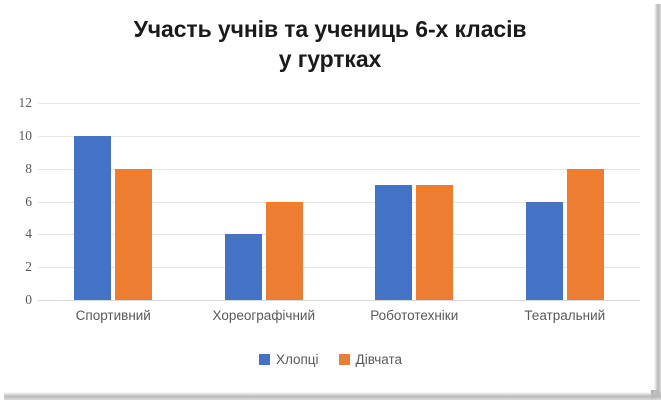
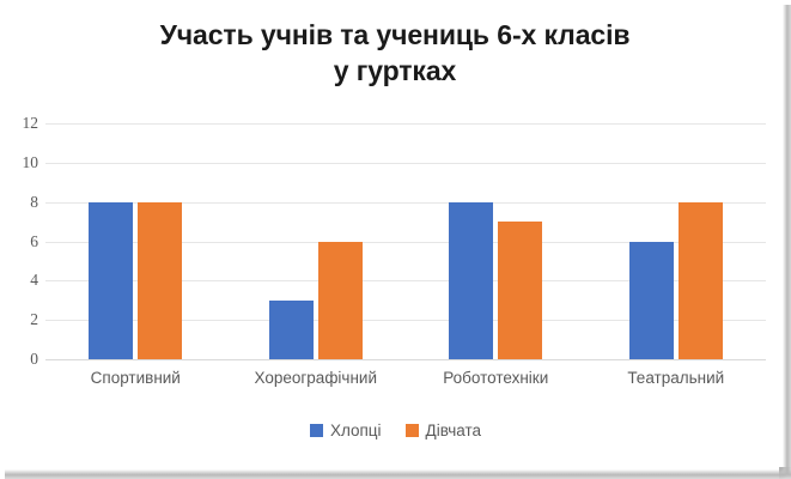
Хлопці/Спортивний: 10 -> 8
Хлопці/Хореографічний: 4 -> 3
Хлопці/Робототехніки: 7 -> 8
